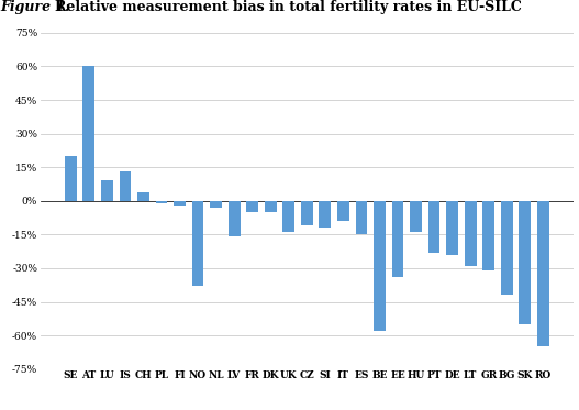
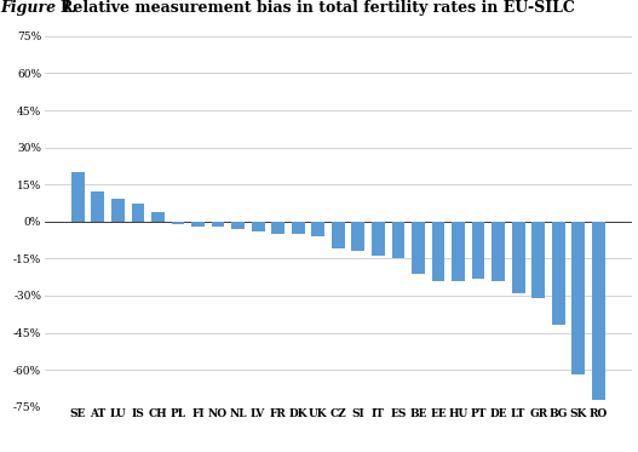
AT: 60% -> 12%
IS: 13% -> 7%
NO: -38% -> -2%
LV: -16% -> -4%
UK: -14% -> -6%
IT: -9% -> -14%
BE: -58% -> -21%
EE: -34% -> -24%
HU: -14% -> -24%
SK: -55% -> -62%
RO: -65% -> -72%
